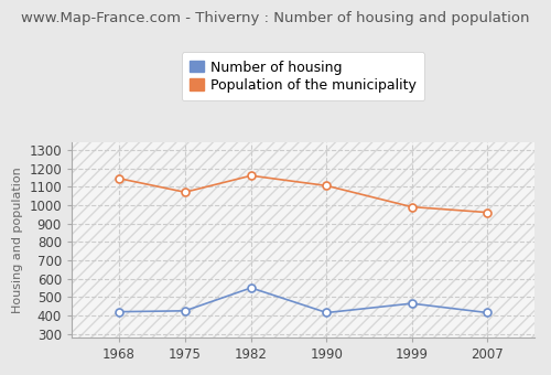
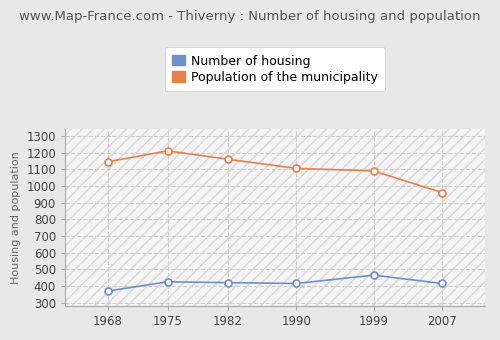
Number of housing/1968: 420 -> 370
Population of the municipality/1975: 1070 -> 1210
Number of housing/1982: 550 -> 420
Population of the municipality/1999: 990 -> 1090
